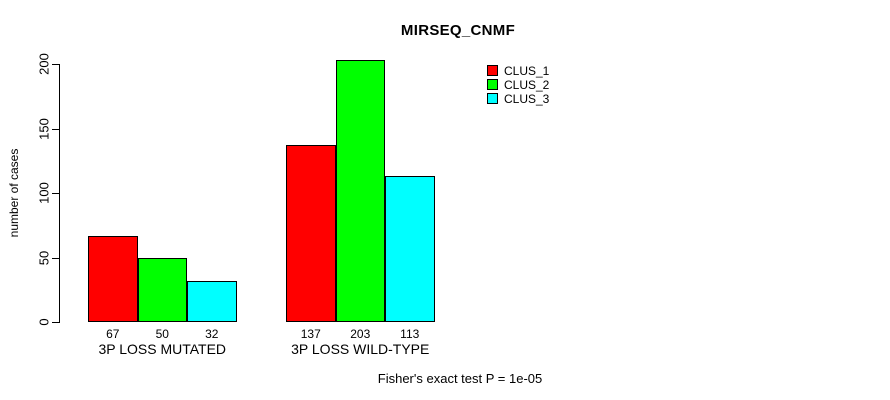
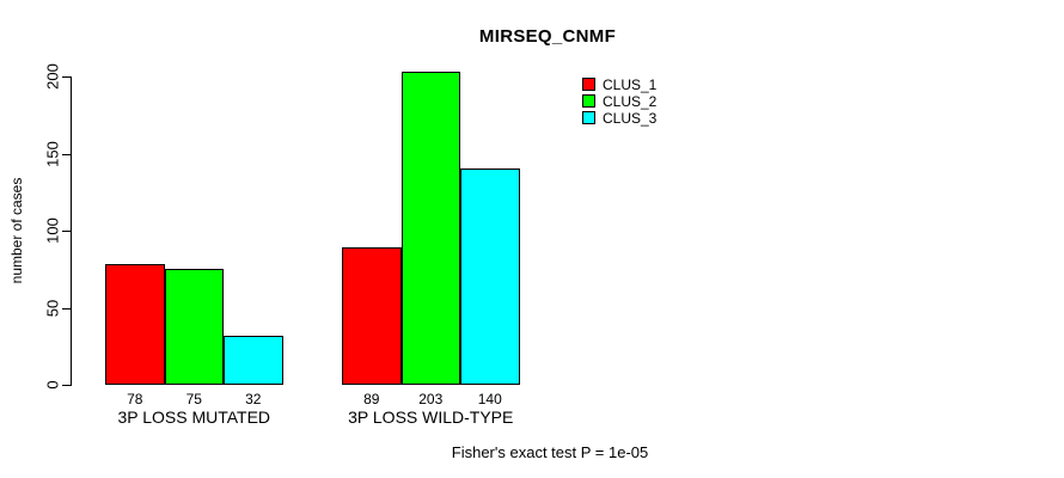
CLUS_1/3P LOSS MUTATED: 67 -> 78
CLUS_2/3P LOSS MUTATED: 50 -> 75
CLUS_1/3P LOSS WILD-TYPE: 137 -> 89
CLUS_3/3P LOSS WILD-TYPE: 113 -> 140
